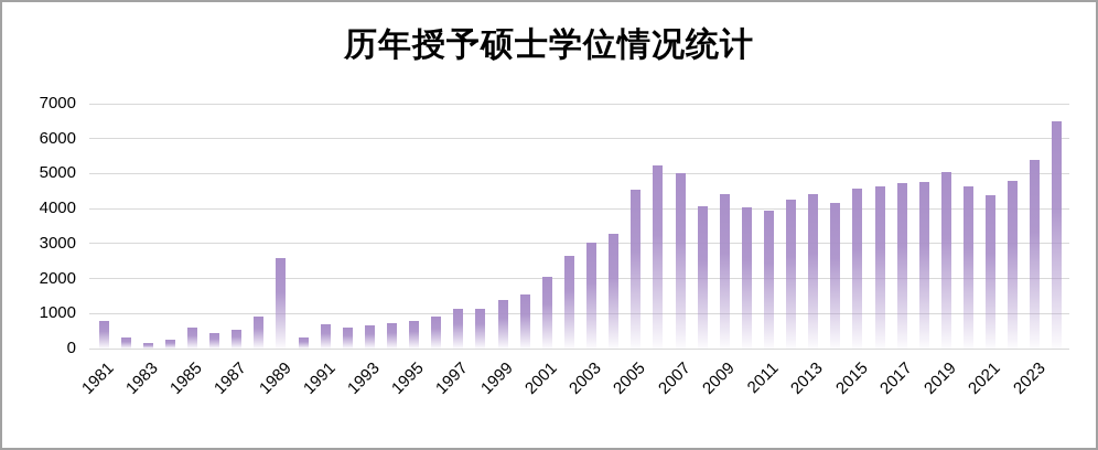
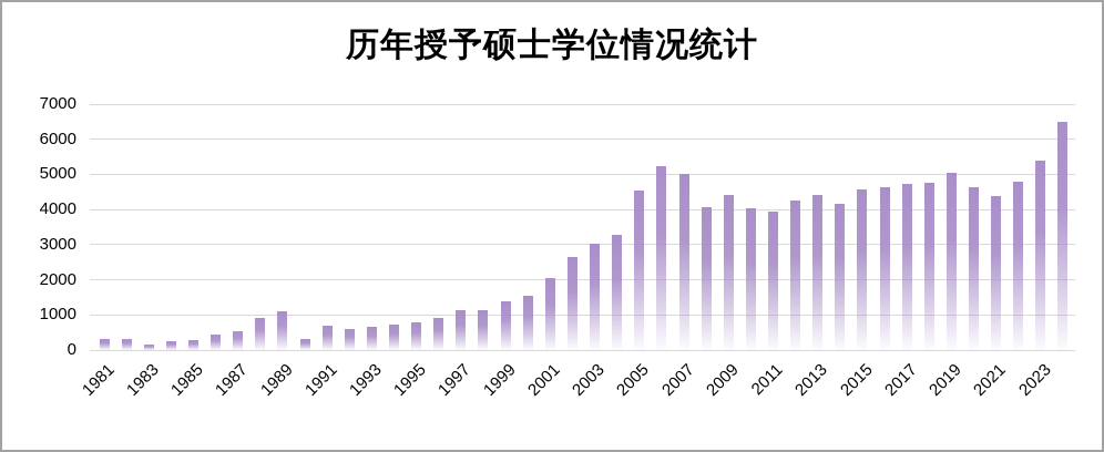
1981: 800 -> 300
1985: 600 -> 300
1989: 2600 -> 1100
